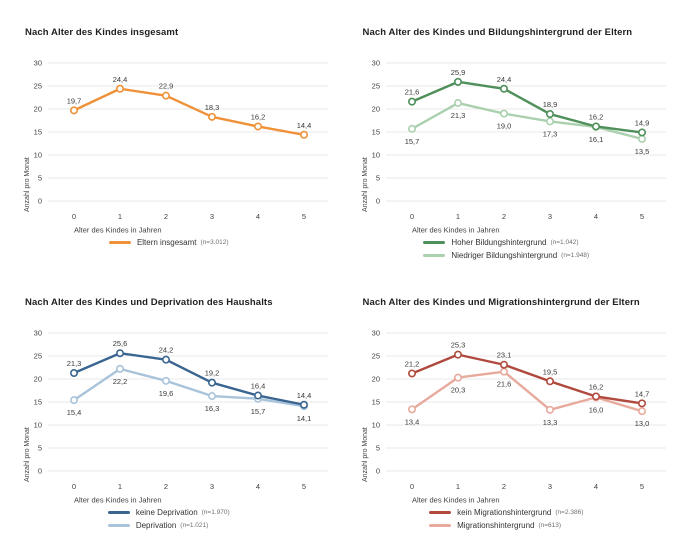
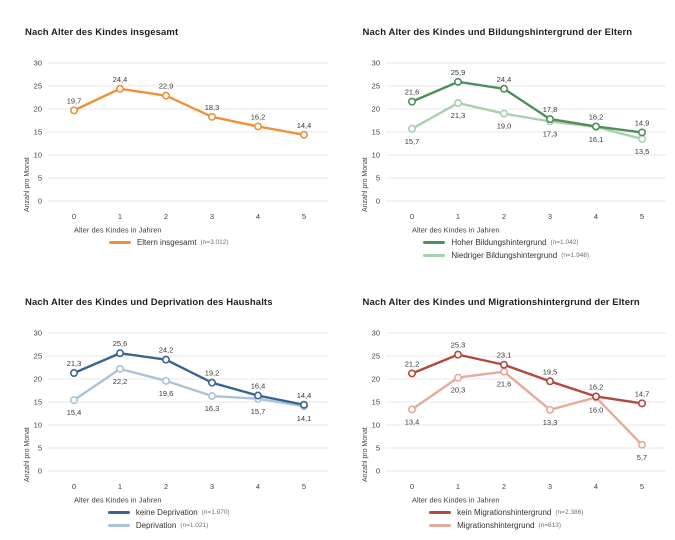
Nach Alter des Kindes und Bildungshintergrund der Eltern/Hoher Bildungshintergrund/3: 18,9 -> 17,8
Nach Alter des Kindes und Migrationshintergrund der Eltern/Migrationshintergrund/5: 13,0 -> 5,7
